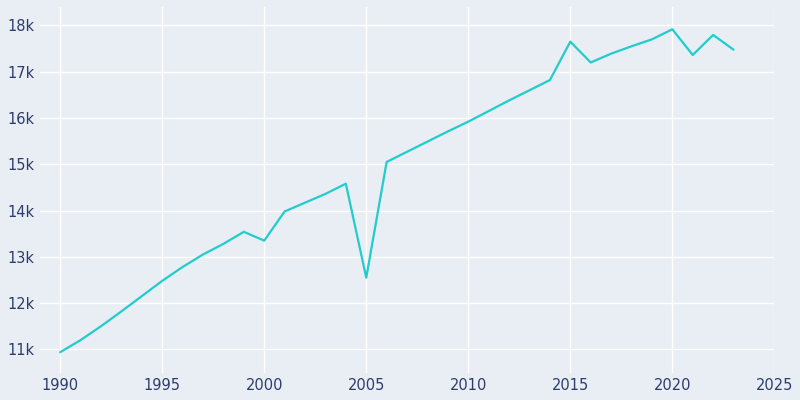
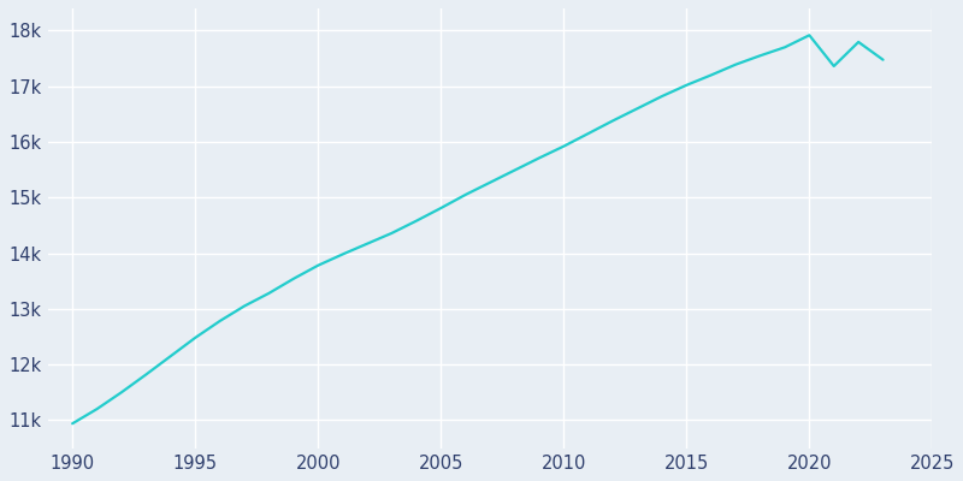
2000: 13.35k -> 13.78k
2005: 12.55k -> 14.81k
2015: 17.65k -> 17.02k
